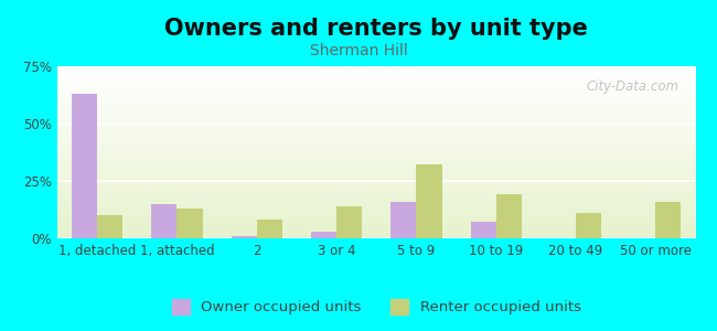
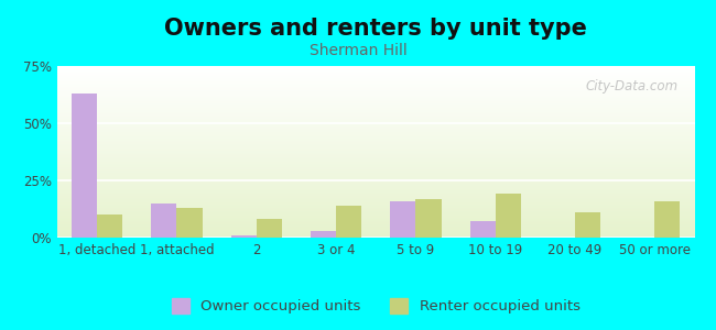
Renter occupied units/5 to 9: 32% -> 17%
